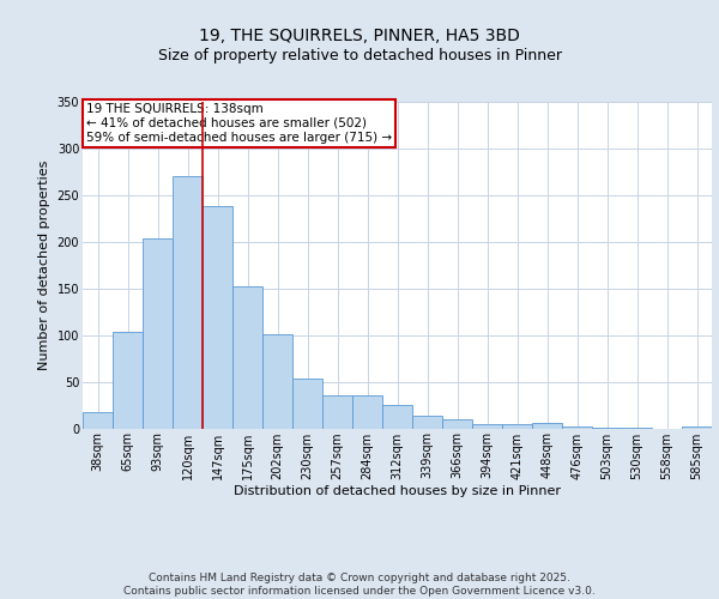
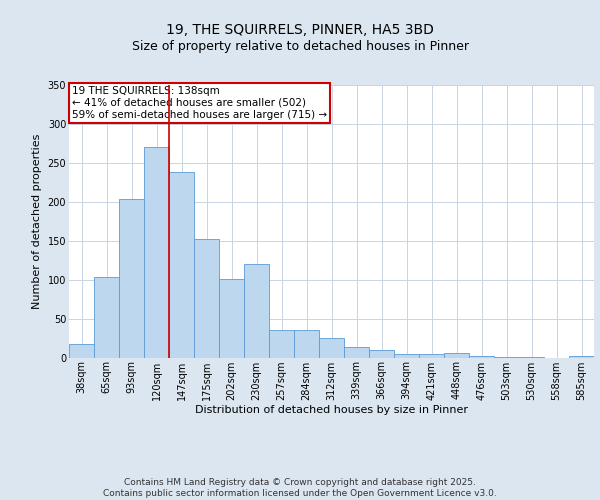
230sqm: 53 -> 120
